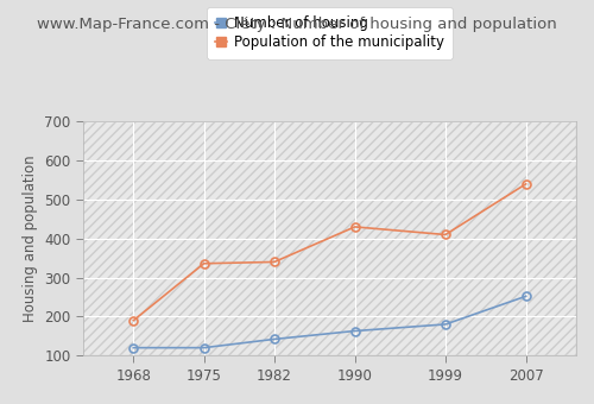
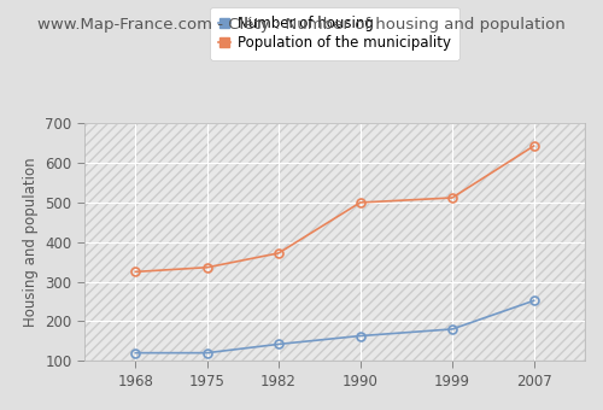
Population of the municipality/1968: 190 -> 325
Population of the municipality/1982: 340 -> 372
Population of the municipality/1990: 430 -> 500
Population of the municipality/1999: 410 -> 512
Population of the municipality/2007: 540 -> 643
